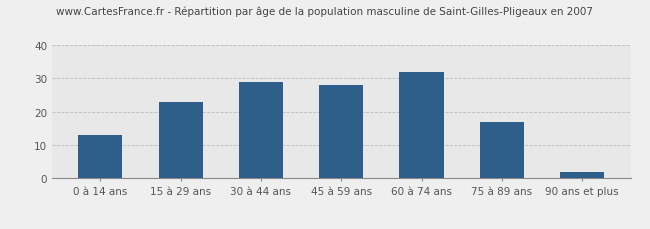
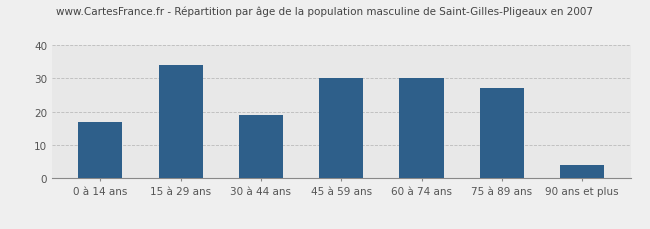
0 à 14 ans: 13 -> 17
15 à 29 ans: 23 -> 34
30 à 44 ans: 29 -> 19
45 à 59 ans: 28 -> 30
60 à 74 ans: 32 -> 30
75 à 89 ans: 17 -> 27
90 ans et plus: 2 -> 4
